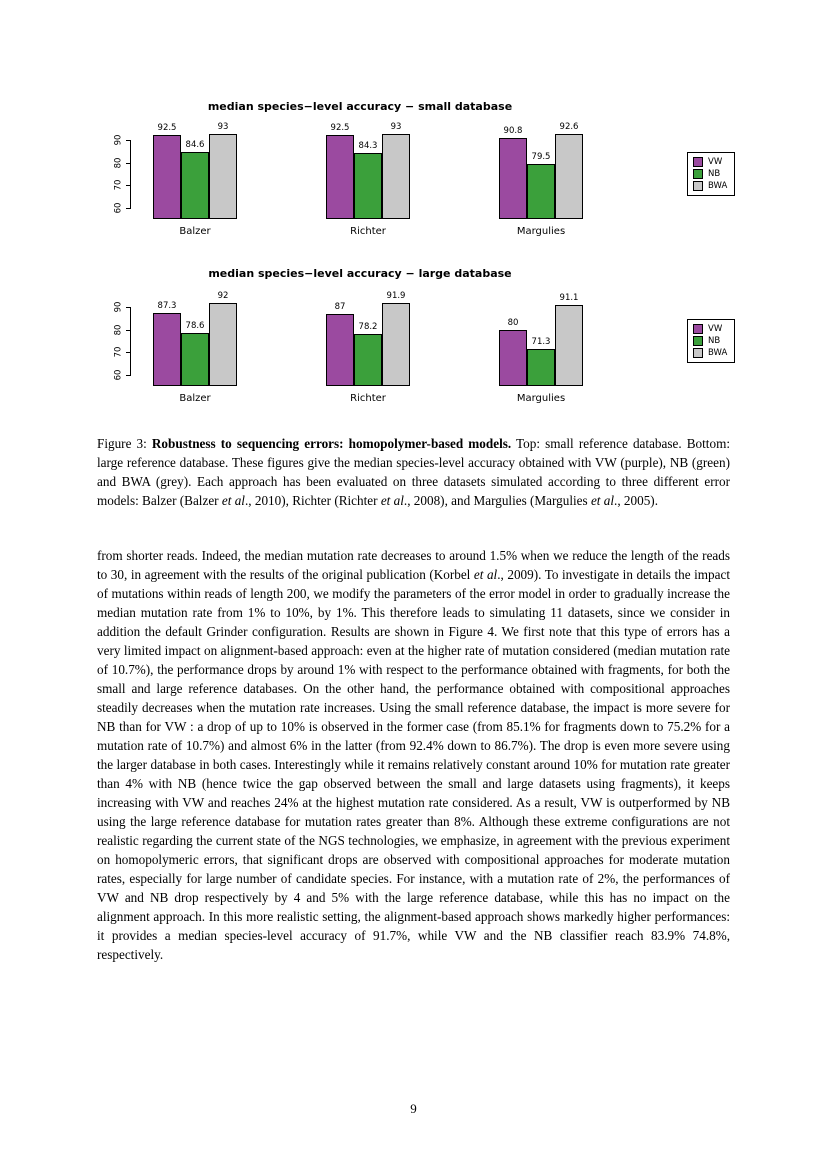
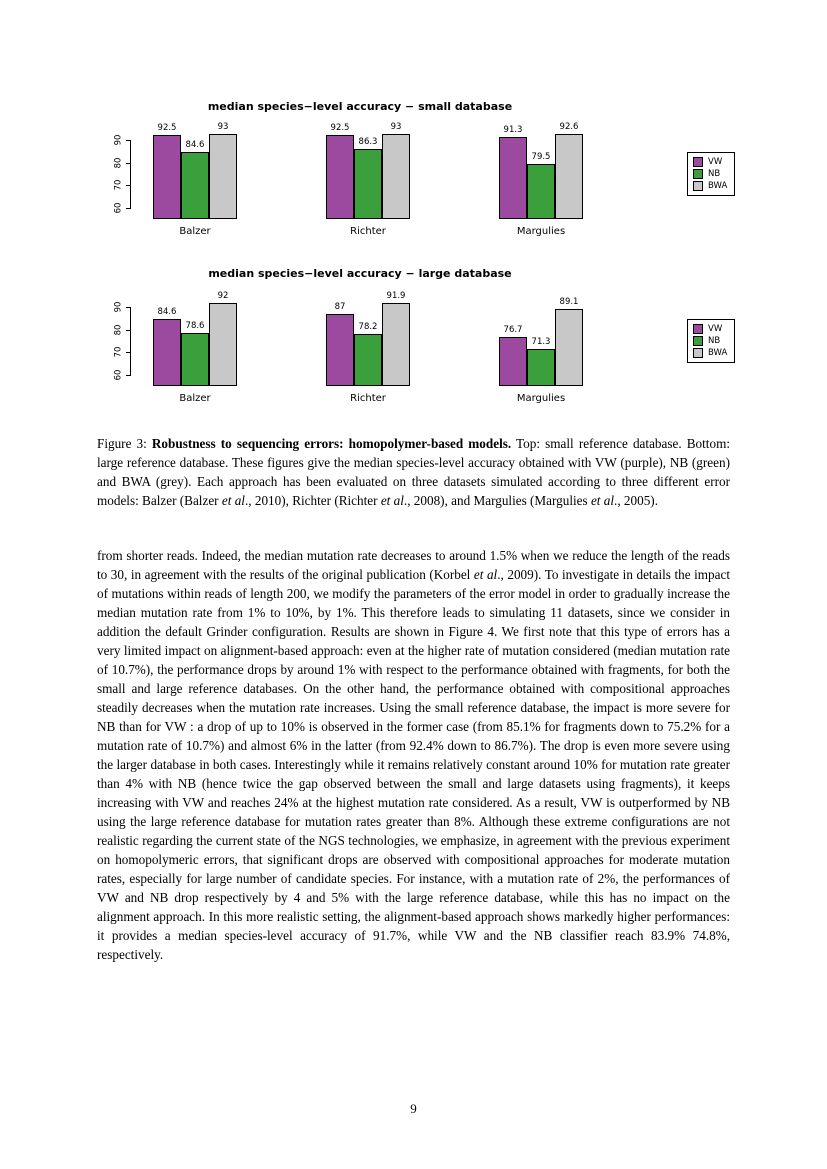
median species−level accuracy − small database/NB/Richter: 84.3 -> 86.3
median species−level accuracy − small database/VW/Margulies: 90.8 -> 91.3
median species−level accuracy − large database/VW/Balzer: 87.3 -> 84.6
median species−level accuracy − large database/VW/Margulies: 80 -> 76.7
median species−level accuracy − large database/BWA/Margulies: 91.1 -> 89.1
